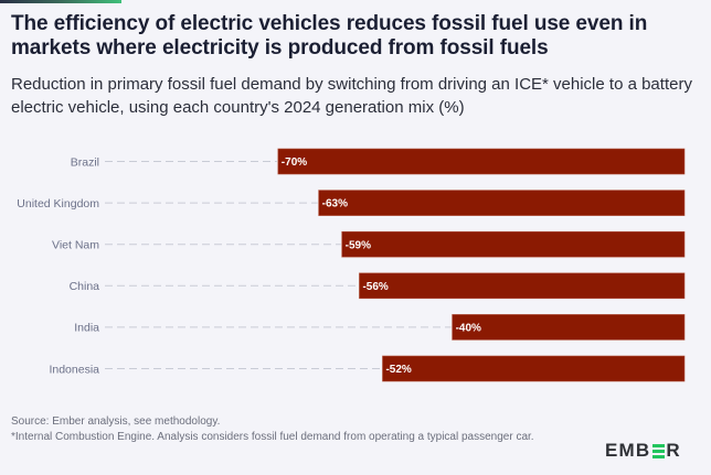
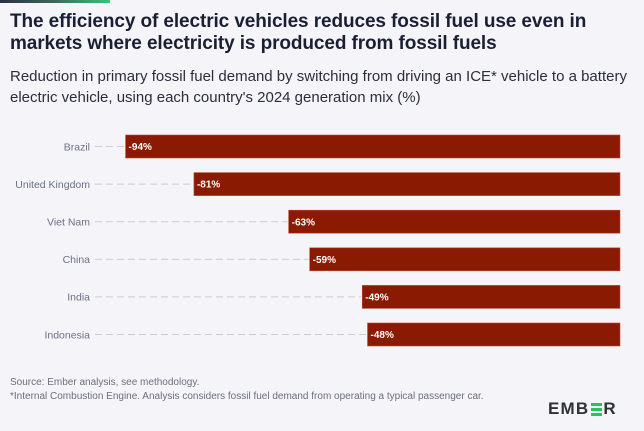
Brazil: -70% -> -94%
United Kingdom: -63% -> -81%
Viet Nam: -59% -> -63%
China: -56% -> -59%
India: -40% -> -49%
Indonesia: -52% -> -48%
